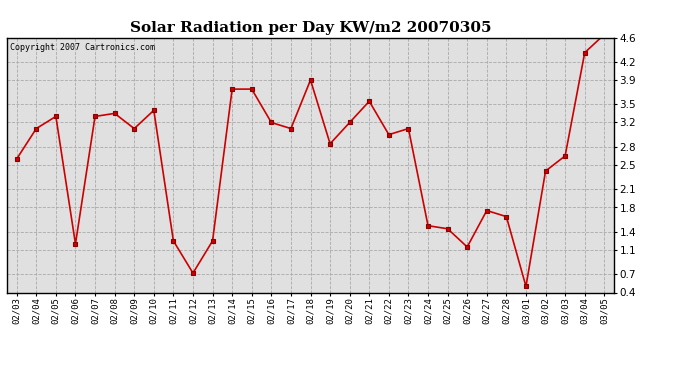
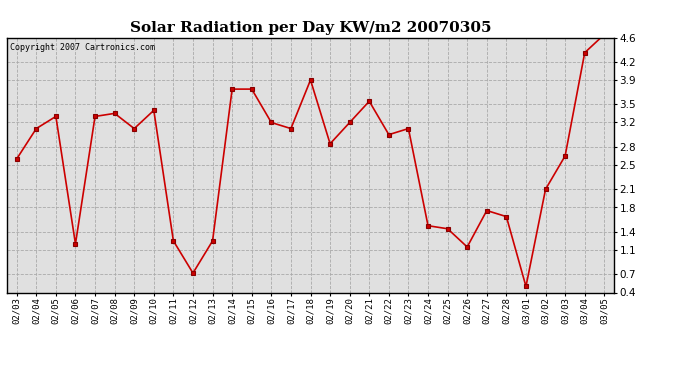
03/02: 2.40 -> 2.10
